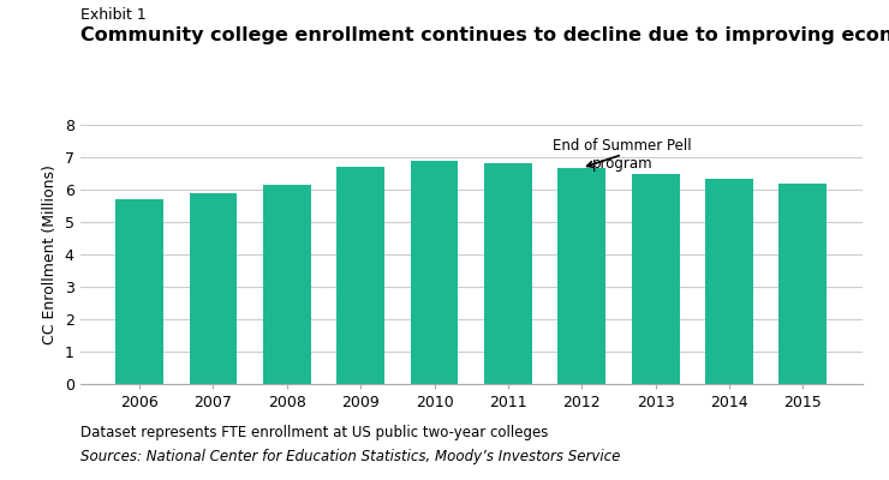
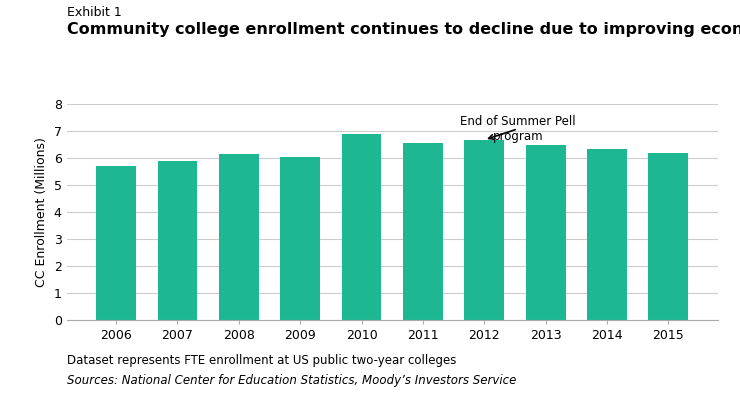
2009: 6.72 -> 6.05
2011: 6.80 -> 6.55
